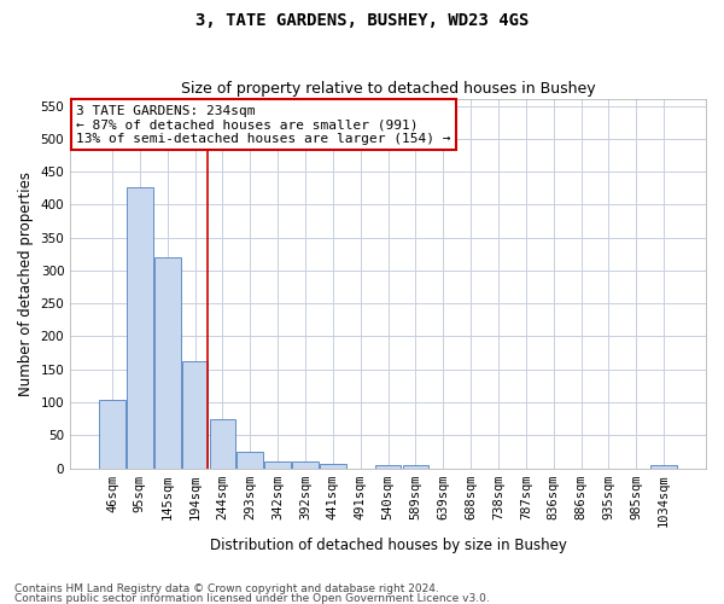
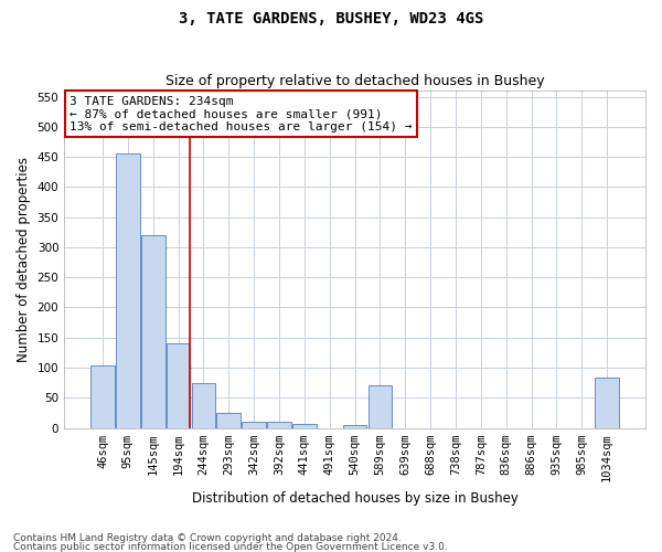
95sqm: 427 -> 456
194sqm: 163 -> 140
589sqm: 5 -> 70
1034sqm: 4 -> 84
